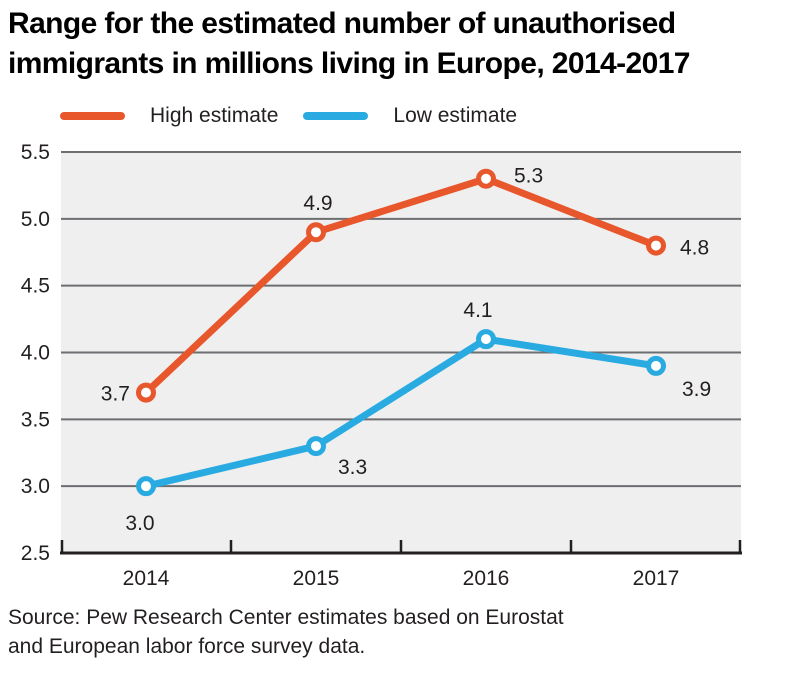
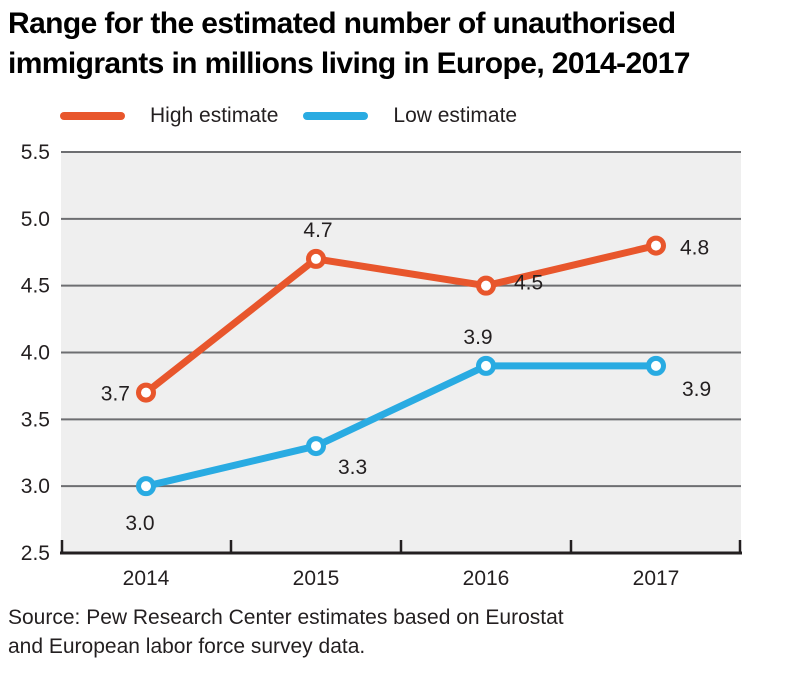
High estimate/2015: 4.9 -> 4.7
High estimate/2016: 5.3 -> 4.5
Low estimate/2016: 4.1 -> 3.9
